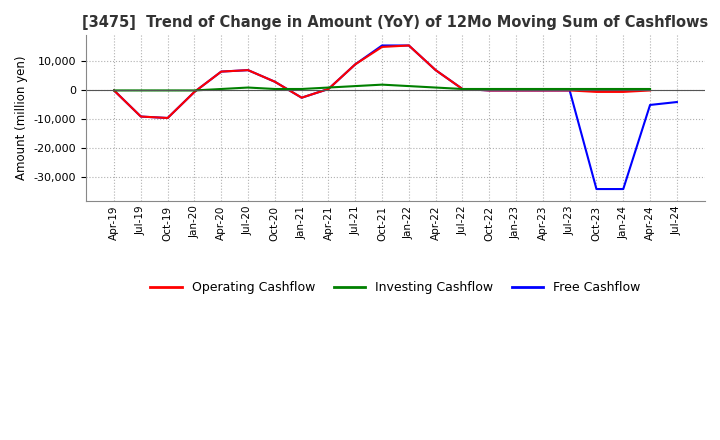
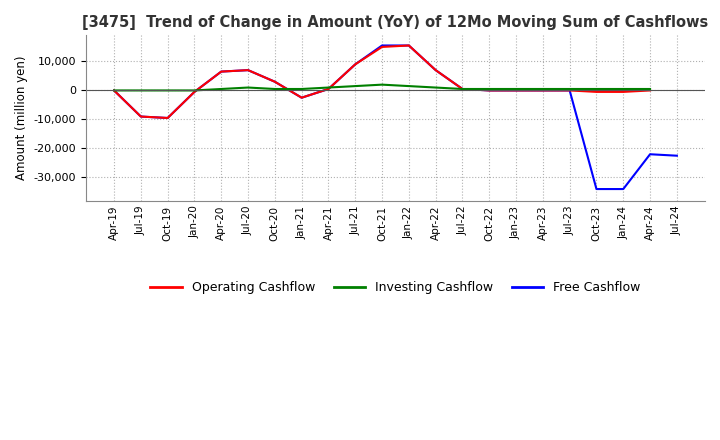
Free Cashflow/Apr-24: -5,000 -> -22,000
Free Cashflow/Jul-24: -4,000 -> -22,500
